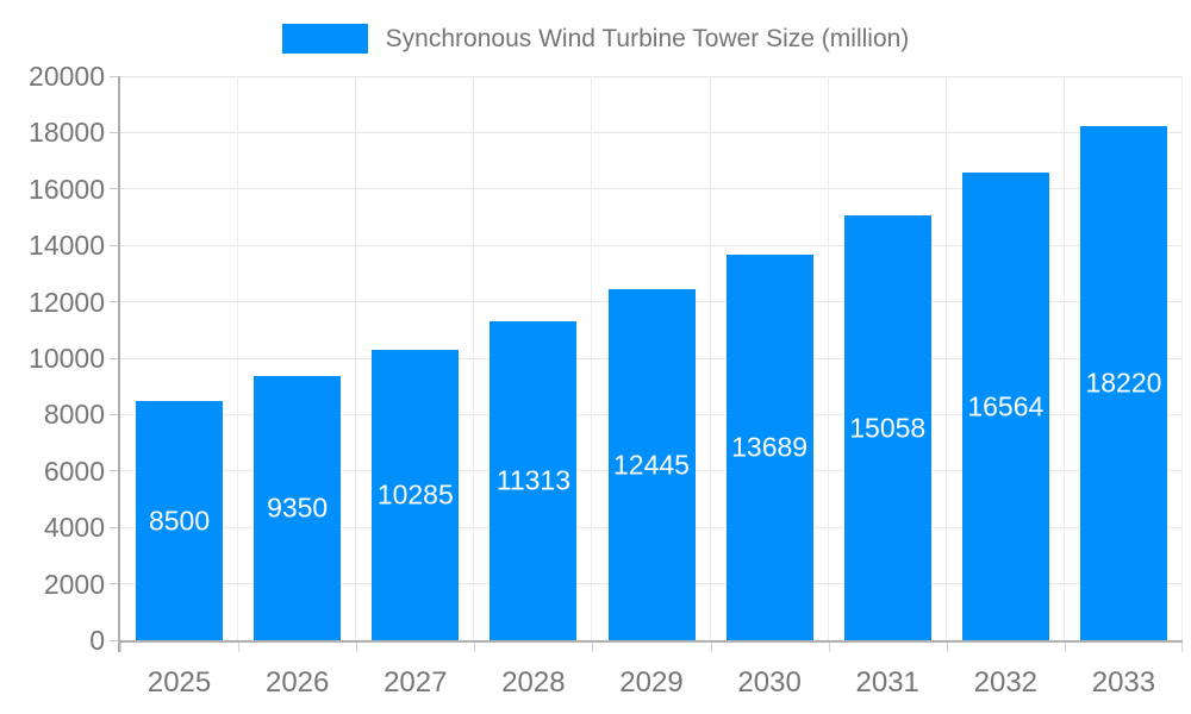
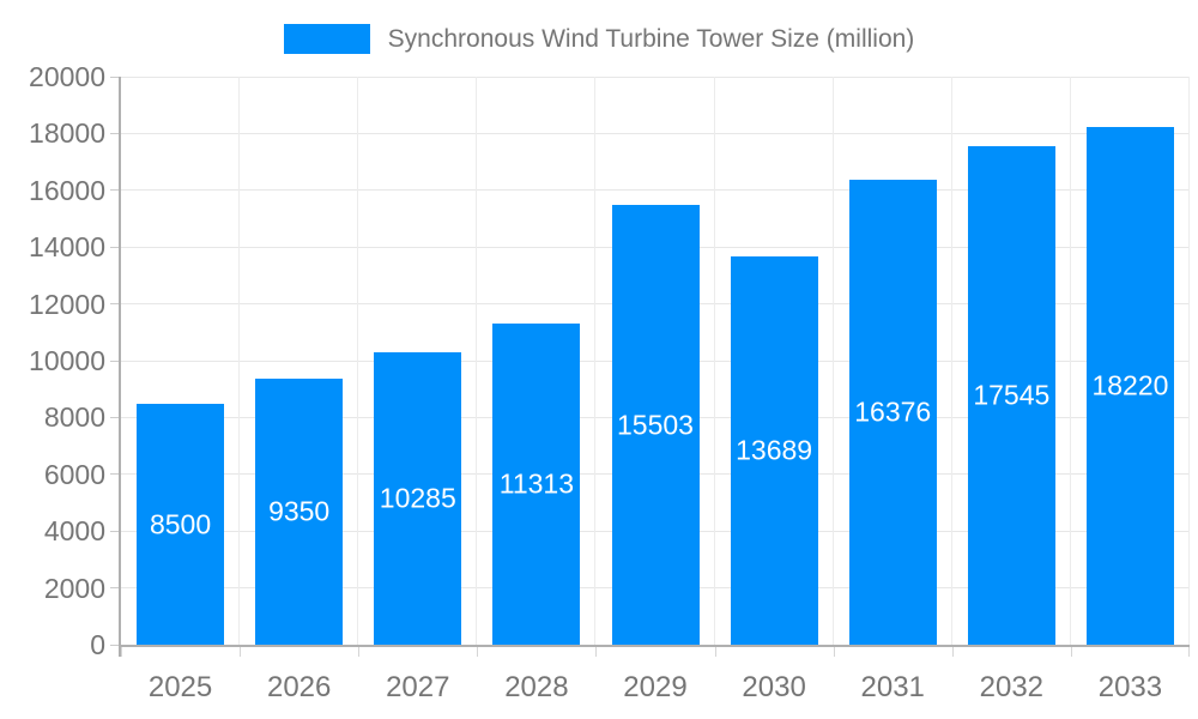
2029: 12445 -> 15503
2031: 15058 -> 16376
2032: 16564 -> 17545
